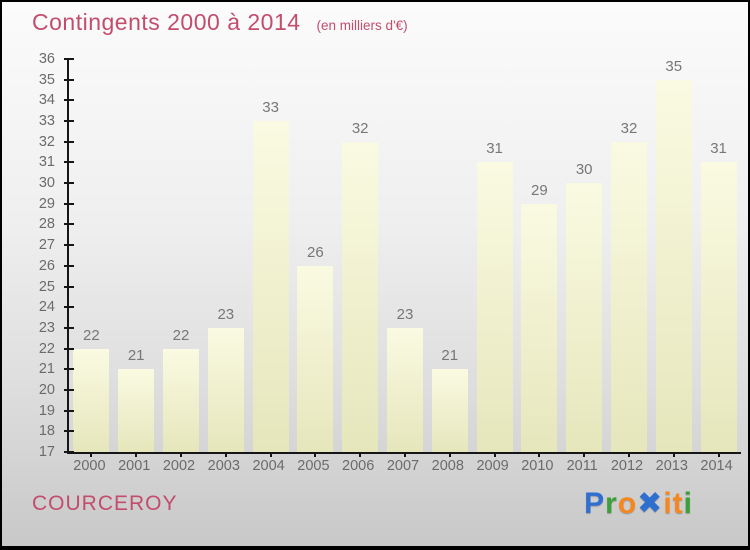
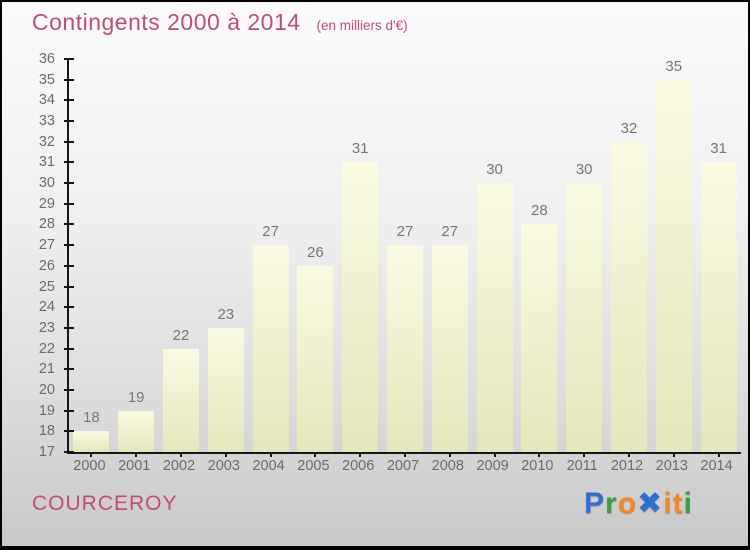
2000: 22 -> 18
2001: 21 -> 19
2004: 33 -> 27
2006: 32 -> 31
2007: 23 -> 27
2008: 21 -> 27
2009: 31 -> 30
2010: 29 -> 28
